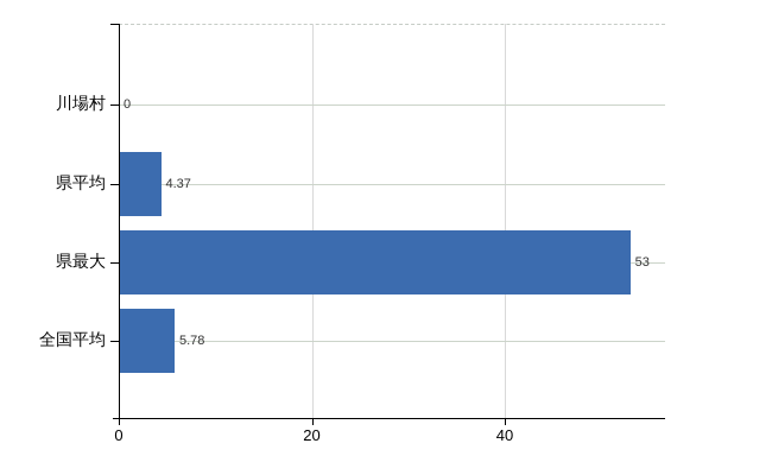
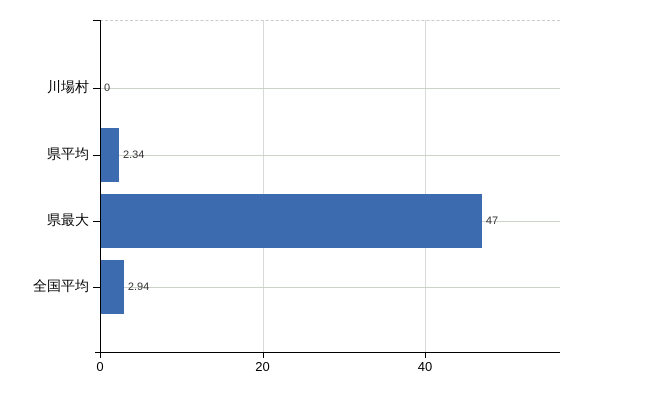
県平均: 4.37 -> 2.34
県最大: 53 -> 47
全国平均: 5.78 -> 2.94
